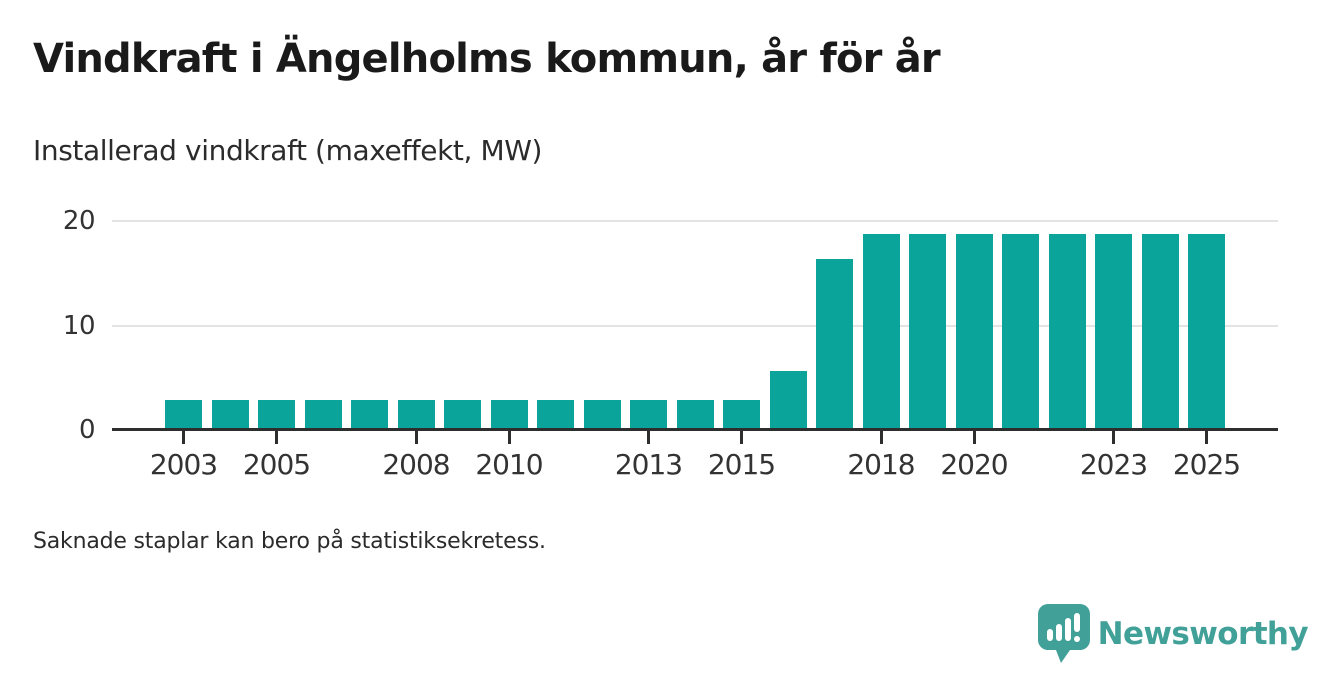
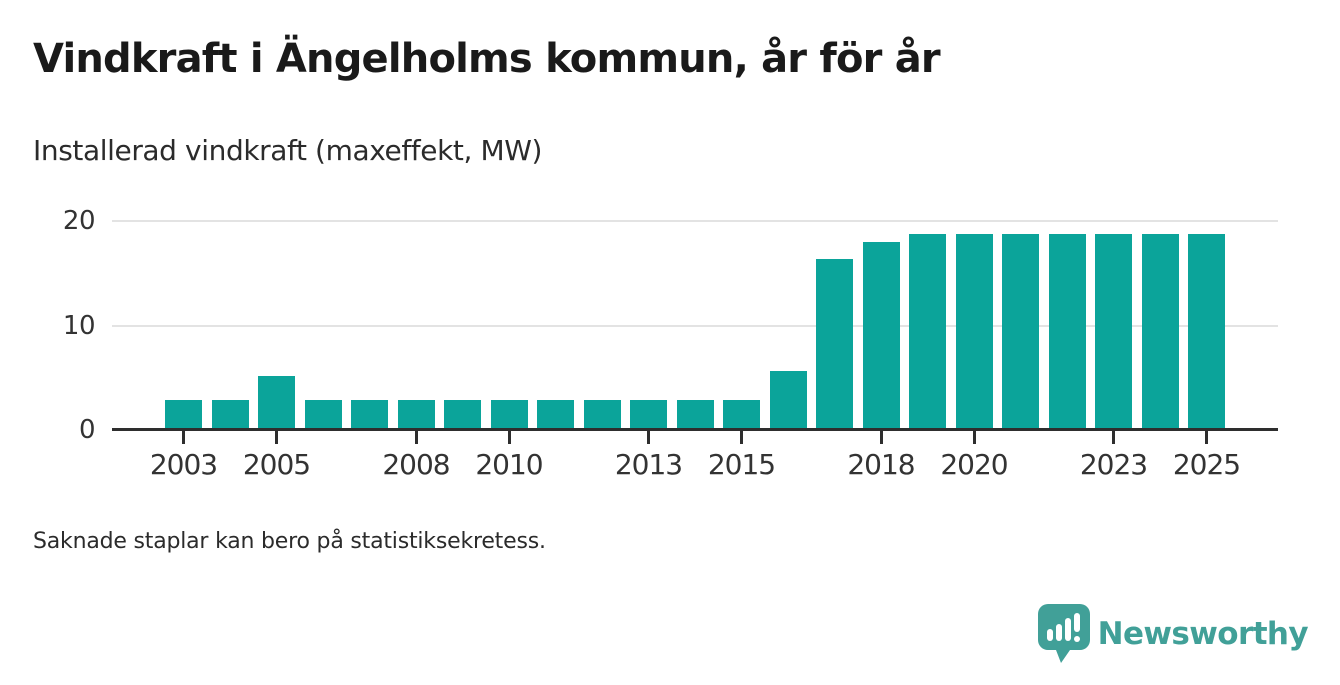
2005: 2.9 -> 5.2
2018: 18.8 -> 18.0
